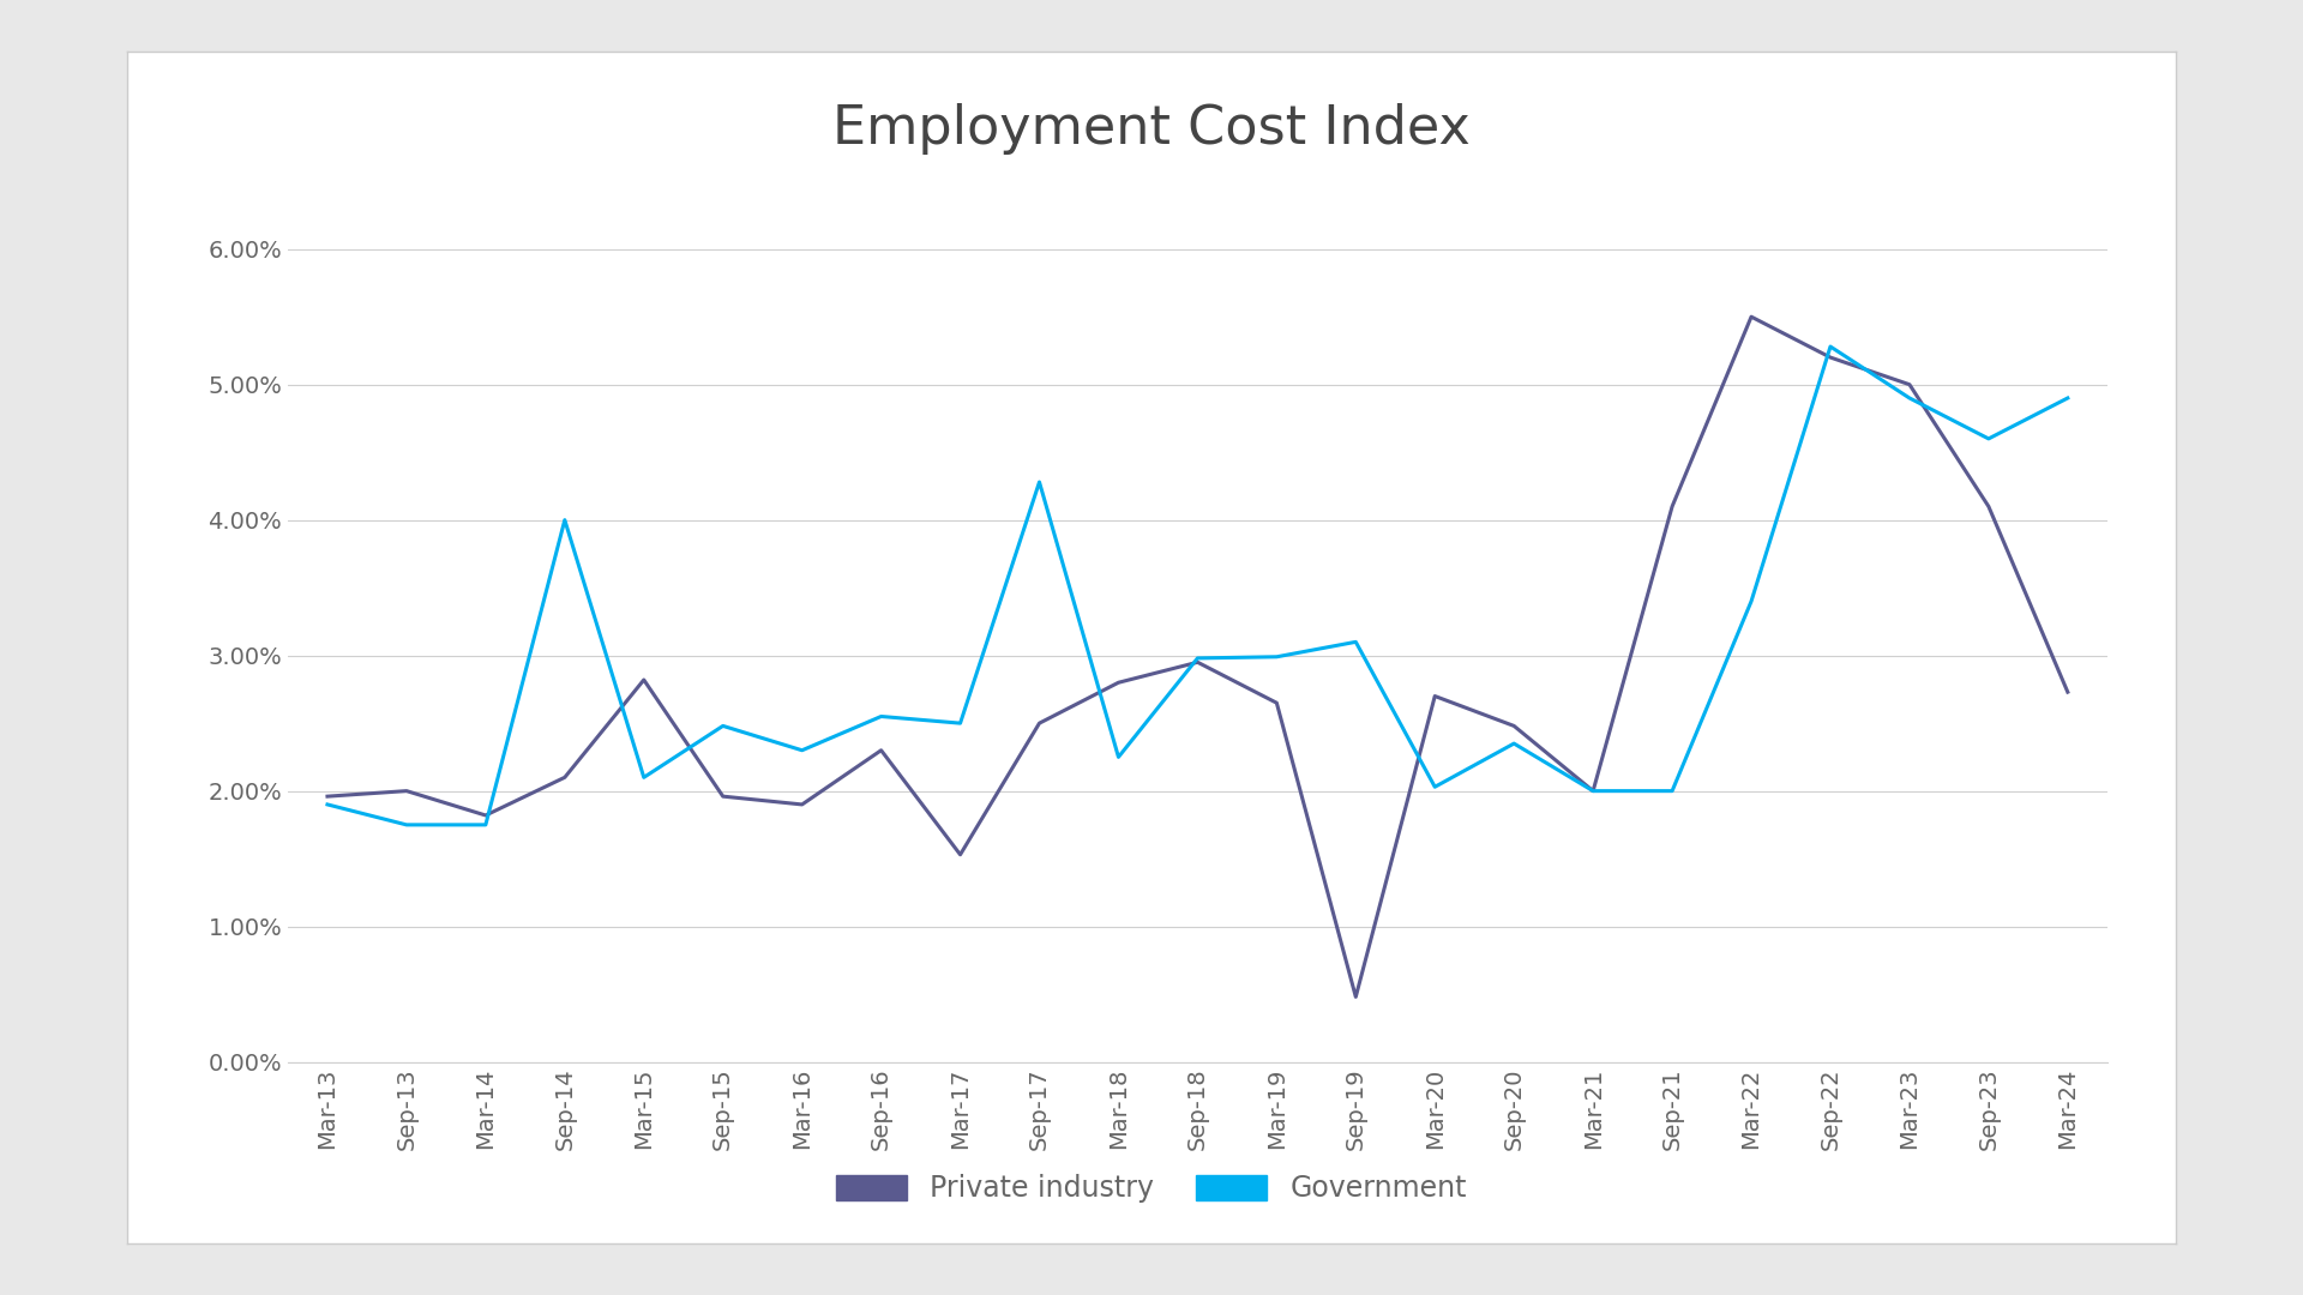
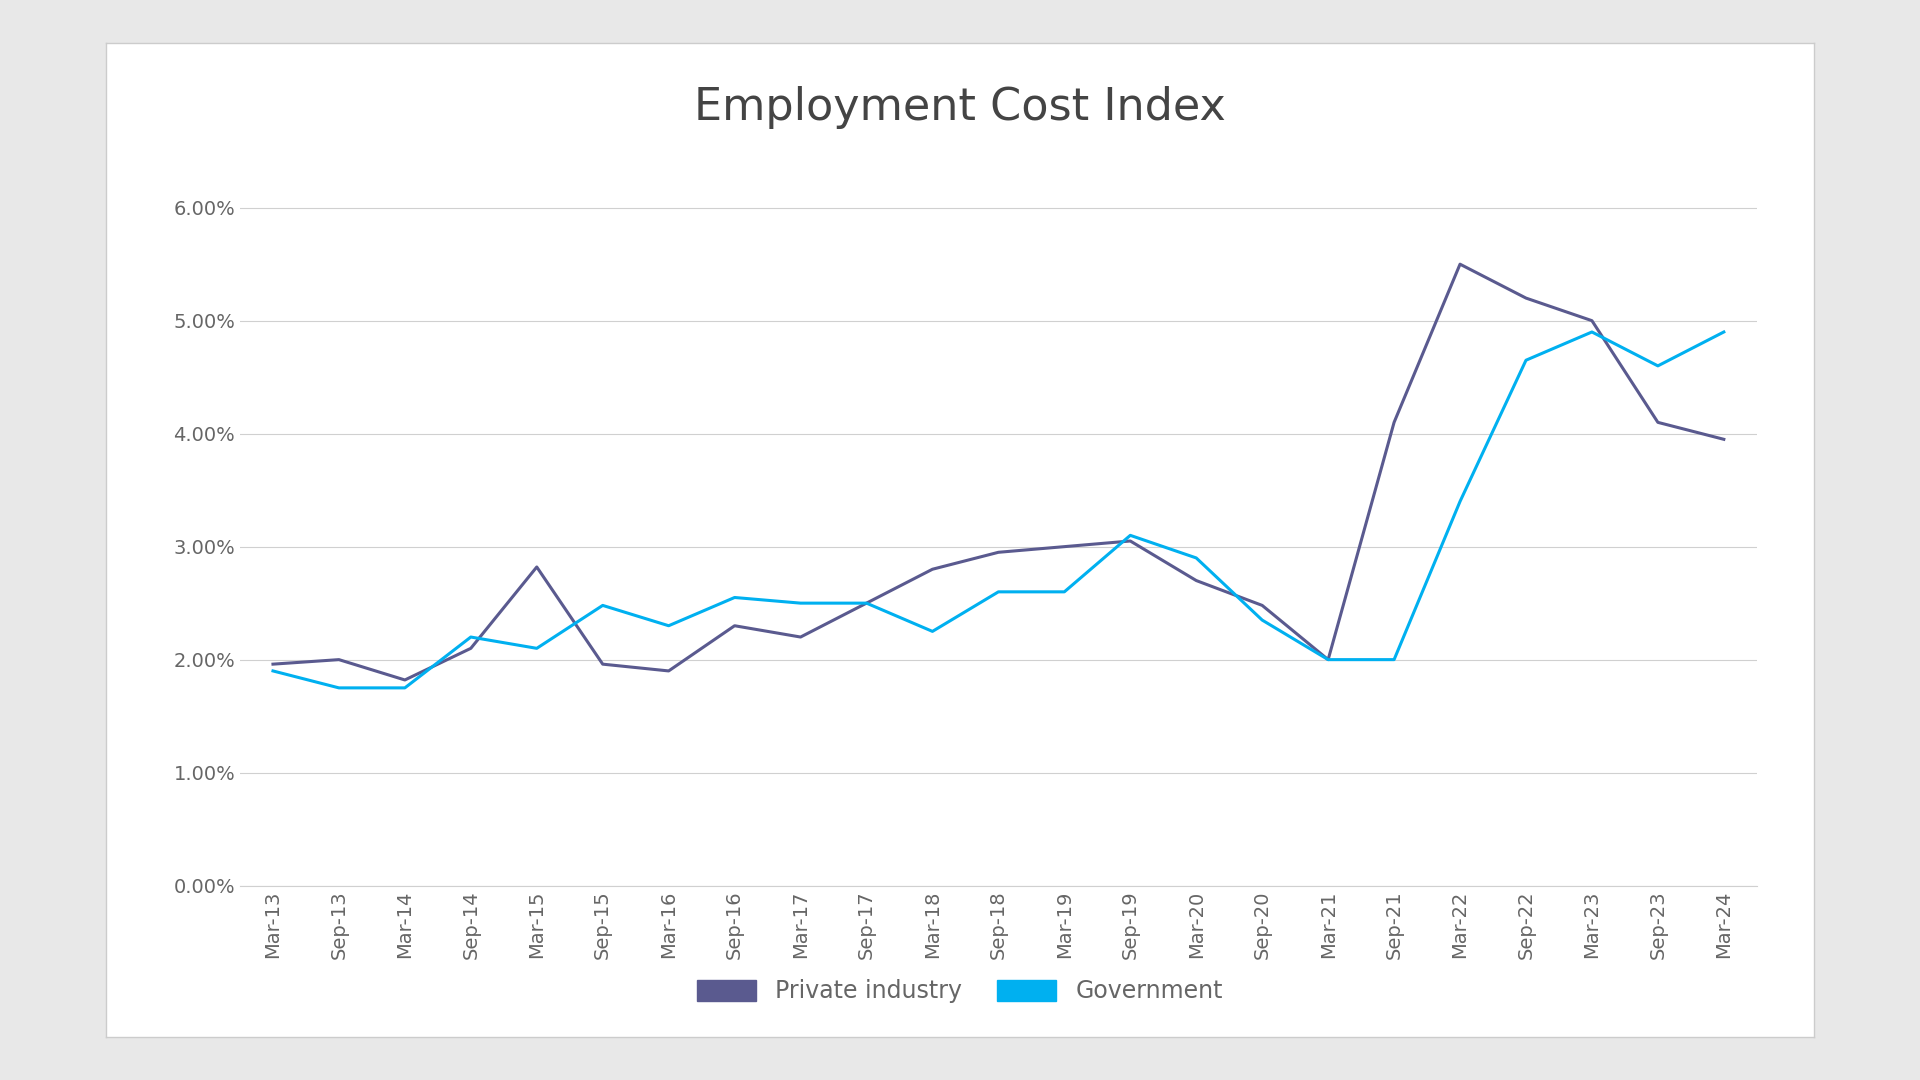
Government/Sep-14: 4.00% -> 2.20%
Private industry/Mar-17: 1.53% -> 2.20%
Government/Sep-17: 4.28% -> 2.50%
Government/Sep-18: 2.98% -> 2.60%
Private industry/Mar-19: 2.65% -> 3.00%
Government/Mar-19: 2.99% -> 2.60%
Private industry/Sep-19: 0.48% -> 3.05%
Government/Mar-20: 2.03% -> 2.90%
Government/Sep-22: 5.28% -> 4.65%
Private industry/Mar-24: 2.73% -> 3.95%
